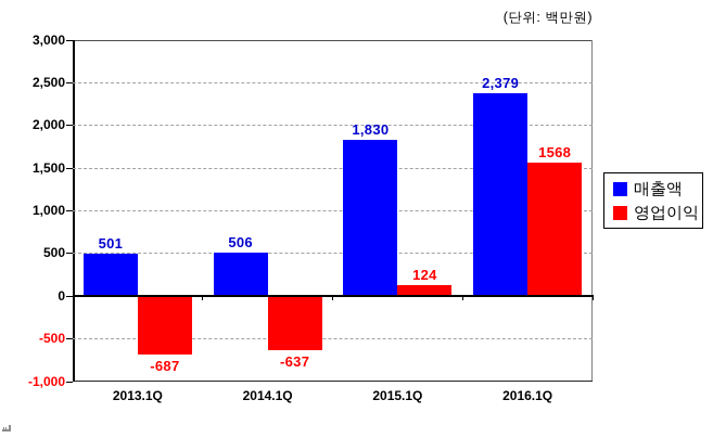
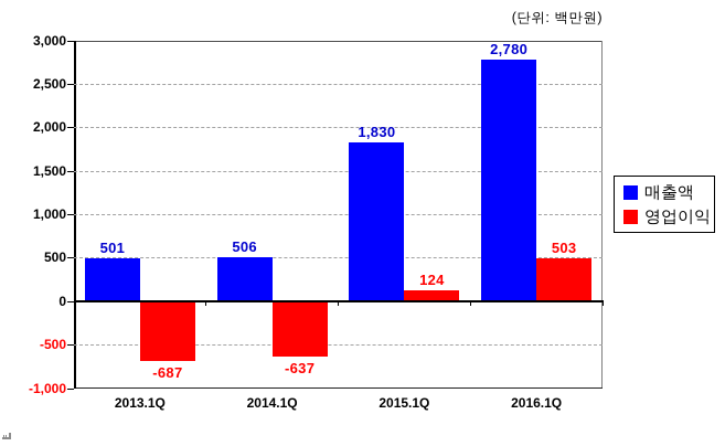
매출액/2016.1Q: 2,379 -> 2,780
영업이익/2016.1Q: 1568 -> 503
